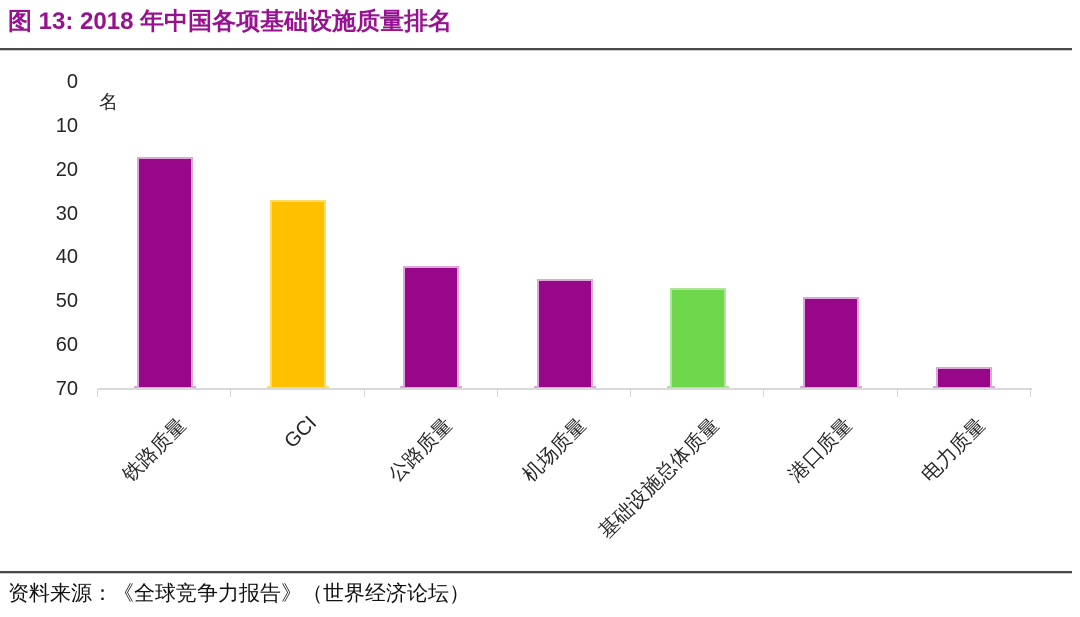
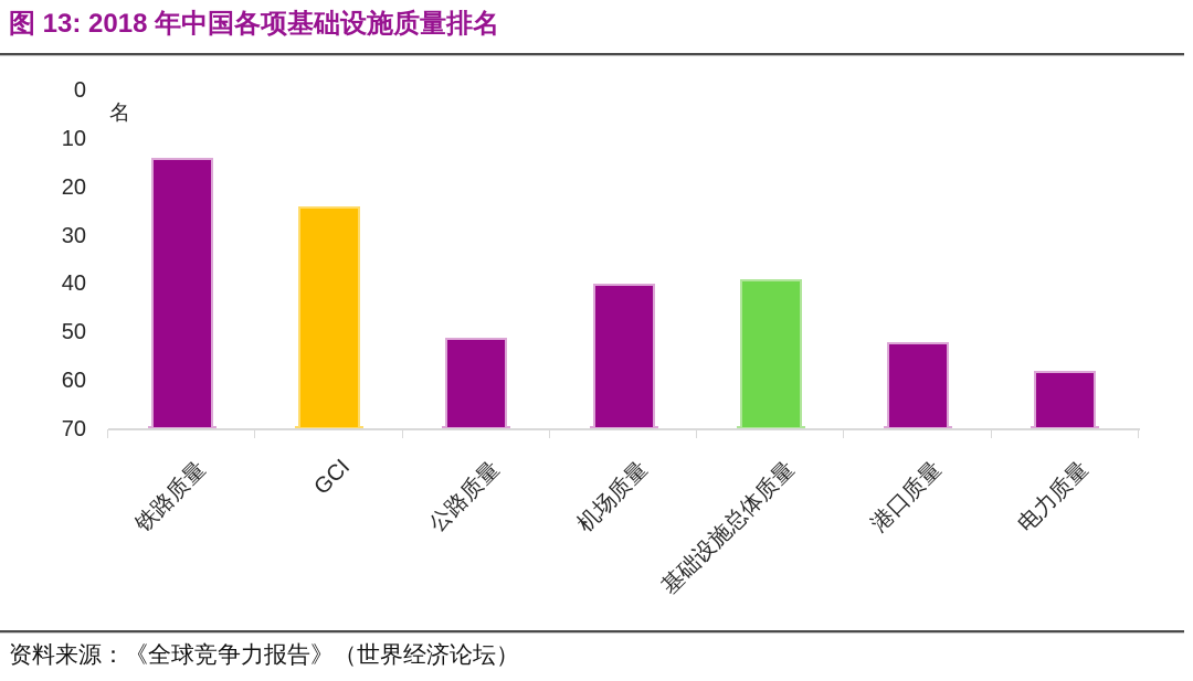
铁路质量: 17 -> 14
GCI: 27 -> 24
公路质量: 42 -> 51
机场质量: 45 -> 40
基础设施总体质量: 47 -> 39
港口质量: 49 -> 52
电力质量: 65 -> 58
